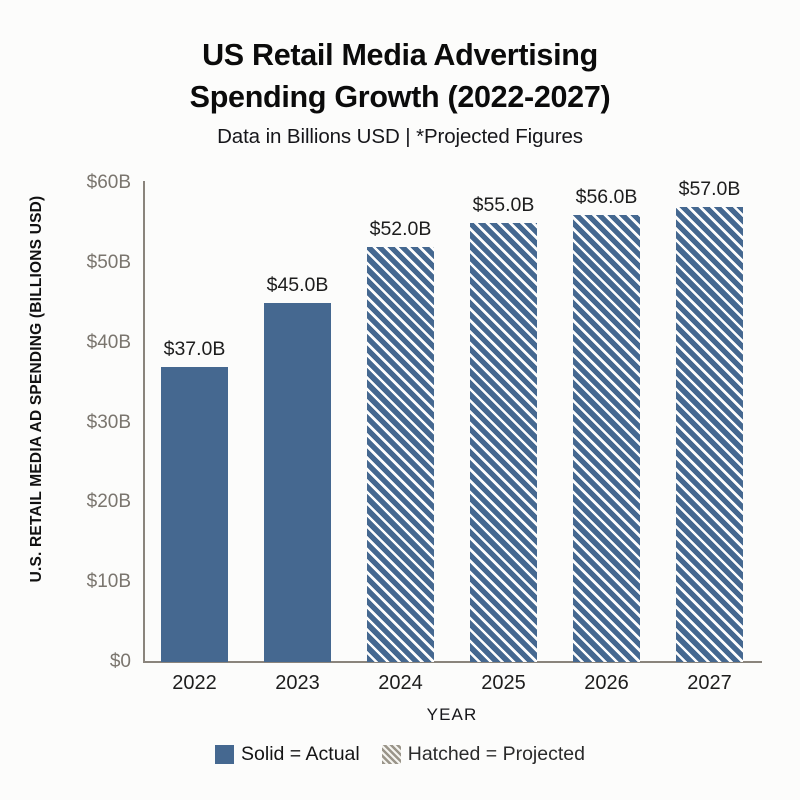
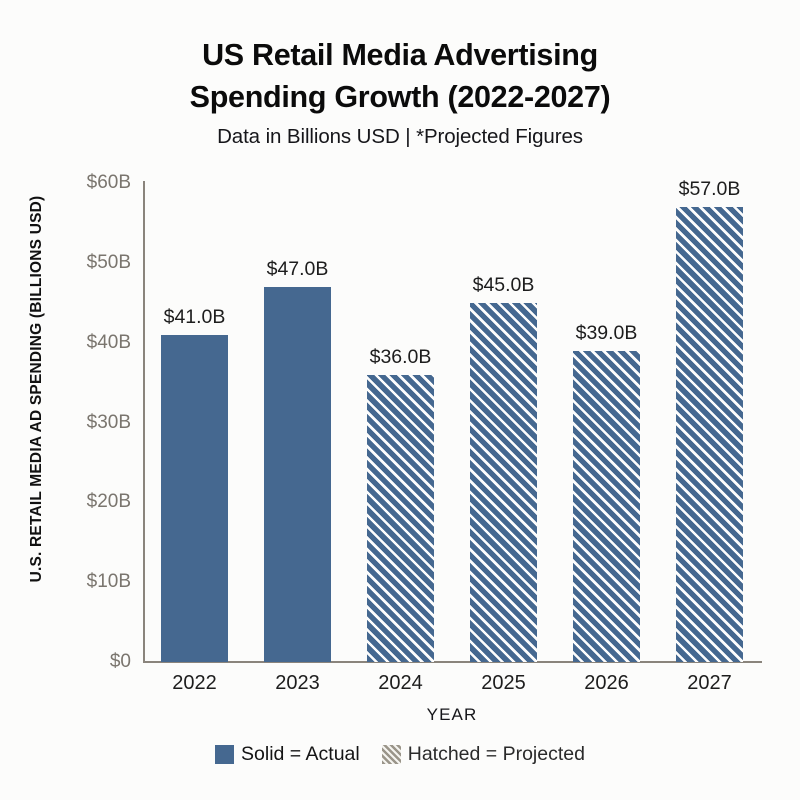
2022: $37.0B -> $41.0B
2023: $45.0B -> $47.0B
2024: $52.0B -> $36.0B
2025: $55.0B -> $45.0B
2026: $56.0B -> $39.0B
